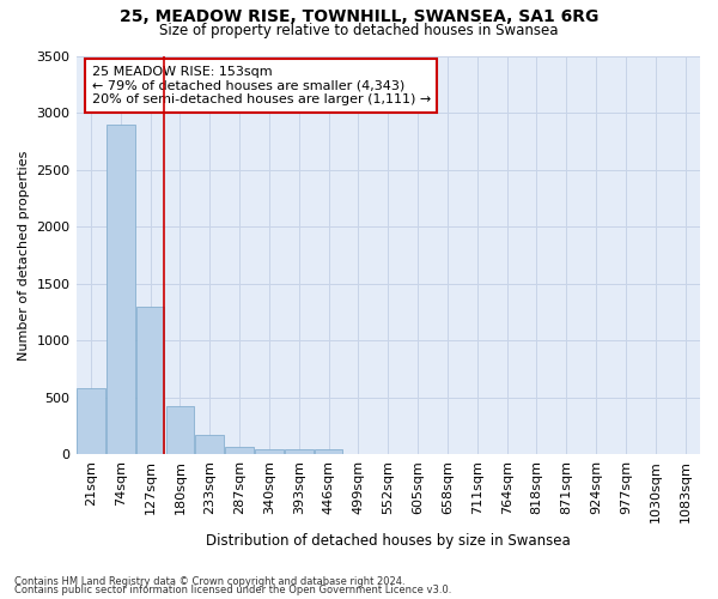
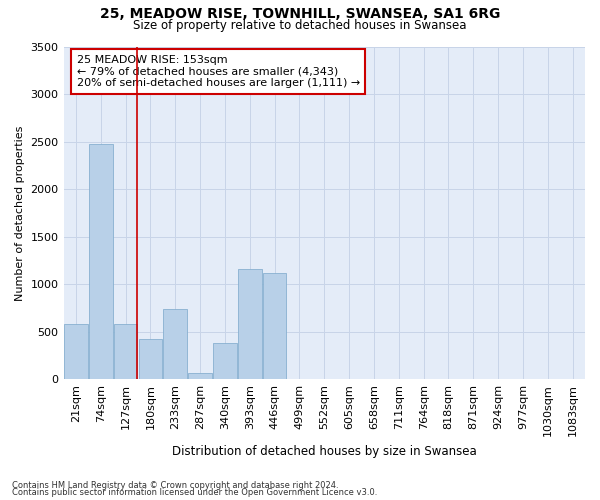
74sqm: 2900 -> 2480
127sqm: 1300 -> 580
233sqm: 170 -> 740
340sqm: 50 -> 380
393sqm: 50 -> 1160
446sqm: 50 -> 1120
